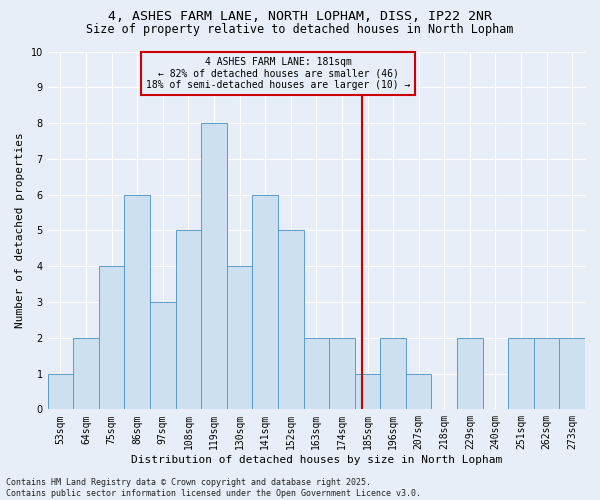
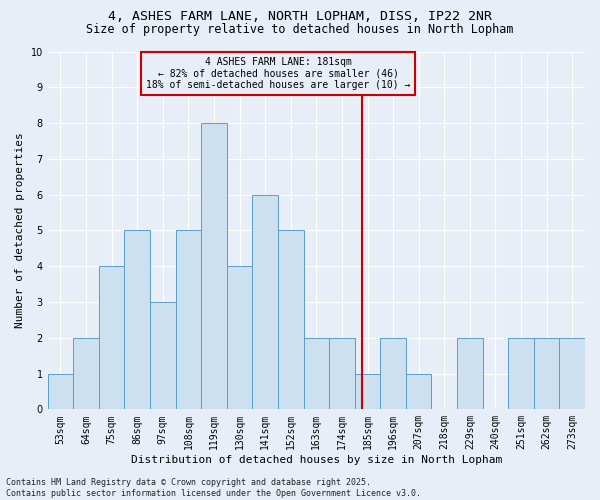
86sqm: 6 -> 5
